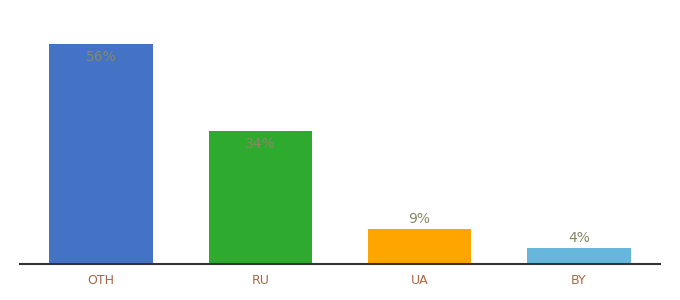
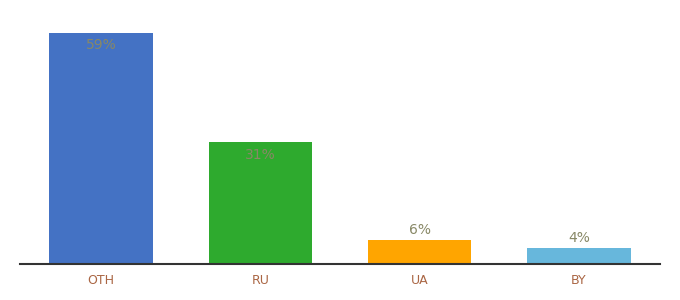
OTH: 56% -> 59%
RU: 34% -> 31%
UA: 9% -> 6%
